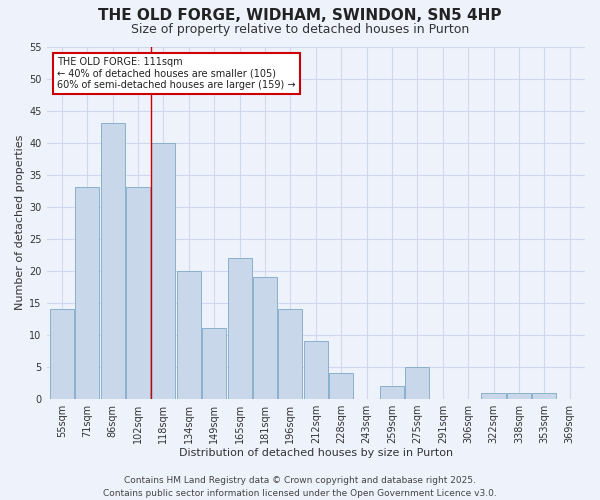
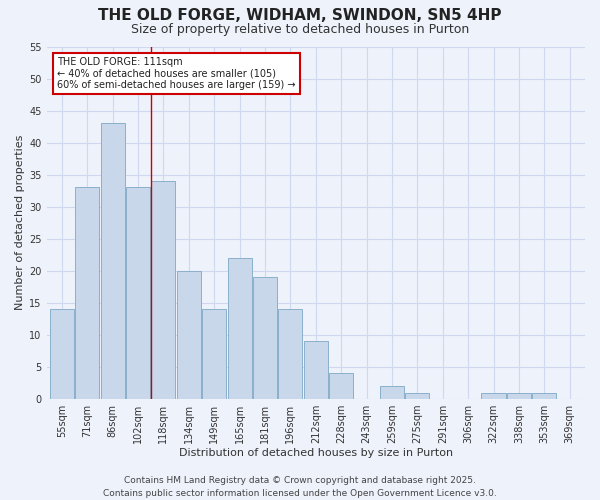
118sqm: 40 -> 34
149sqm: 11 -> 14
275sqm: 5 -> 1
